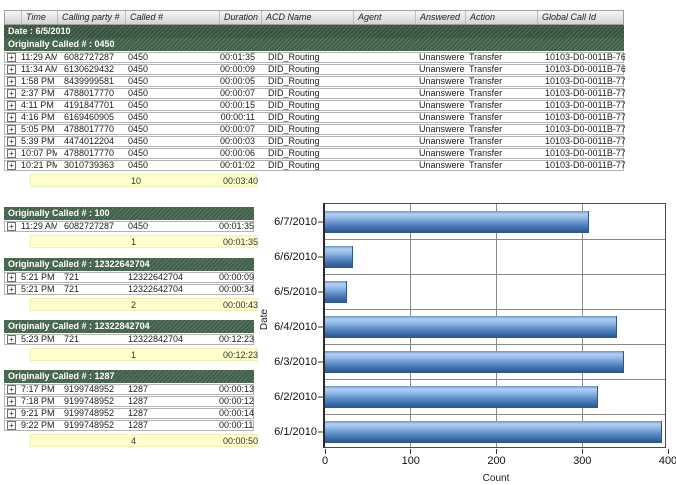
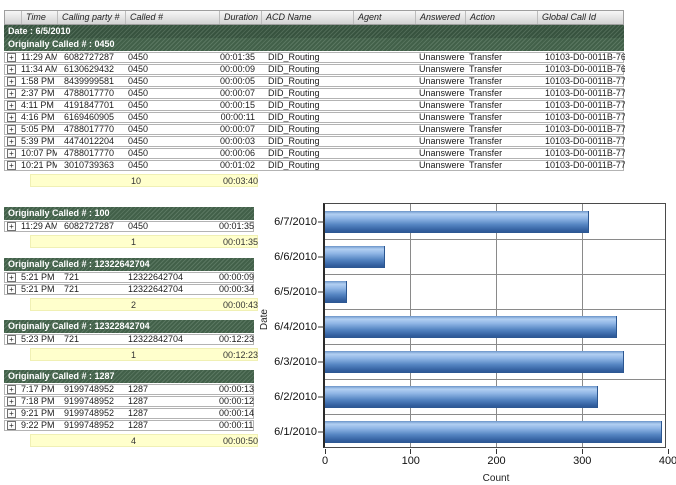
6/6/2010: 30 -> 70
